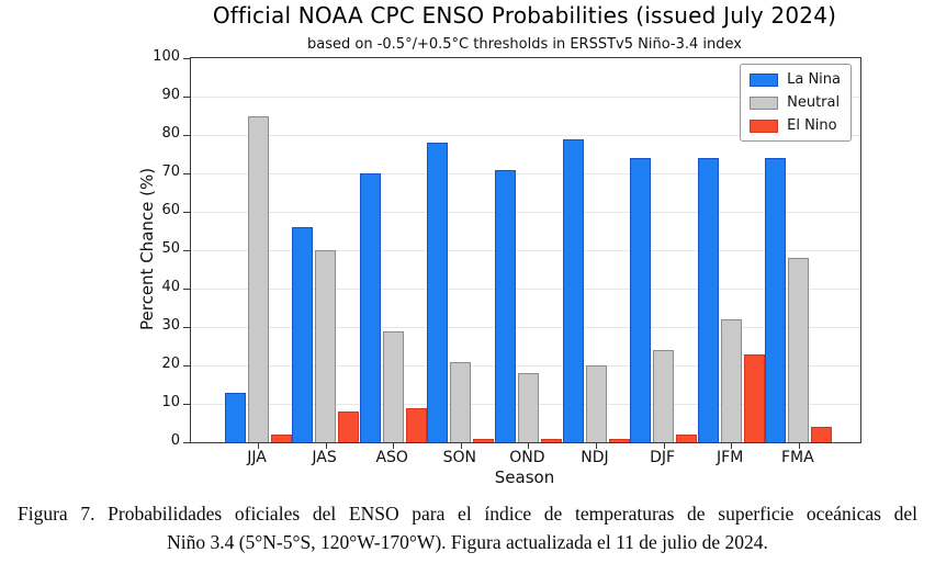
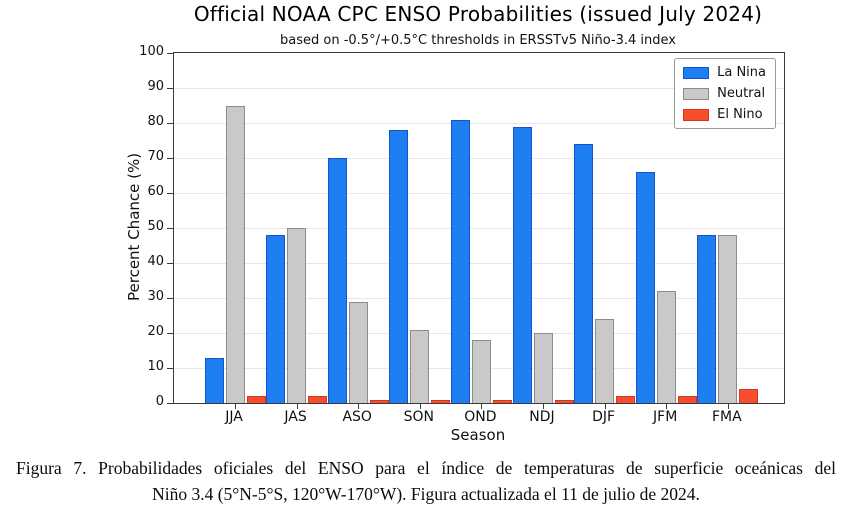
La Nina/JAS: 56 -> 48
El Nino/JAS: 8 -> 2
El Nino/ASO: 9 -> 1
La Nina/OND: 71 -> 81
La Nina/JFM: 74 -> 66
El Nino/JFM: 23 -> 2
La Nina/FMA: 74 -> 48
